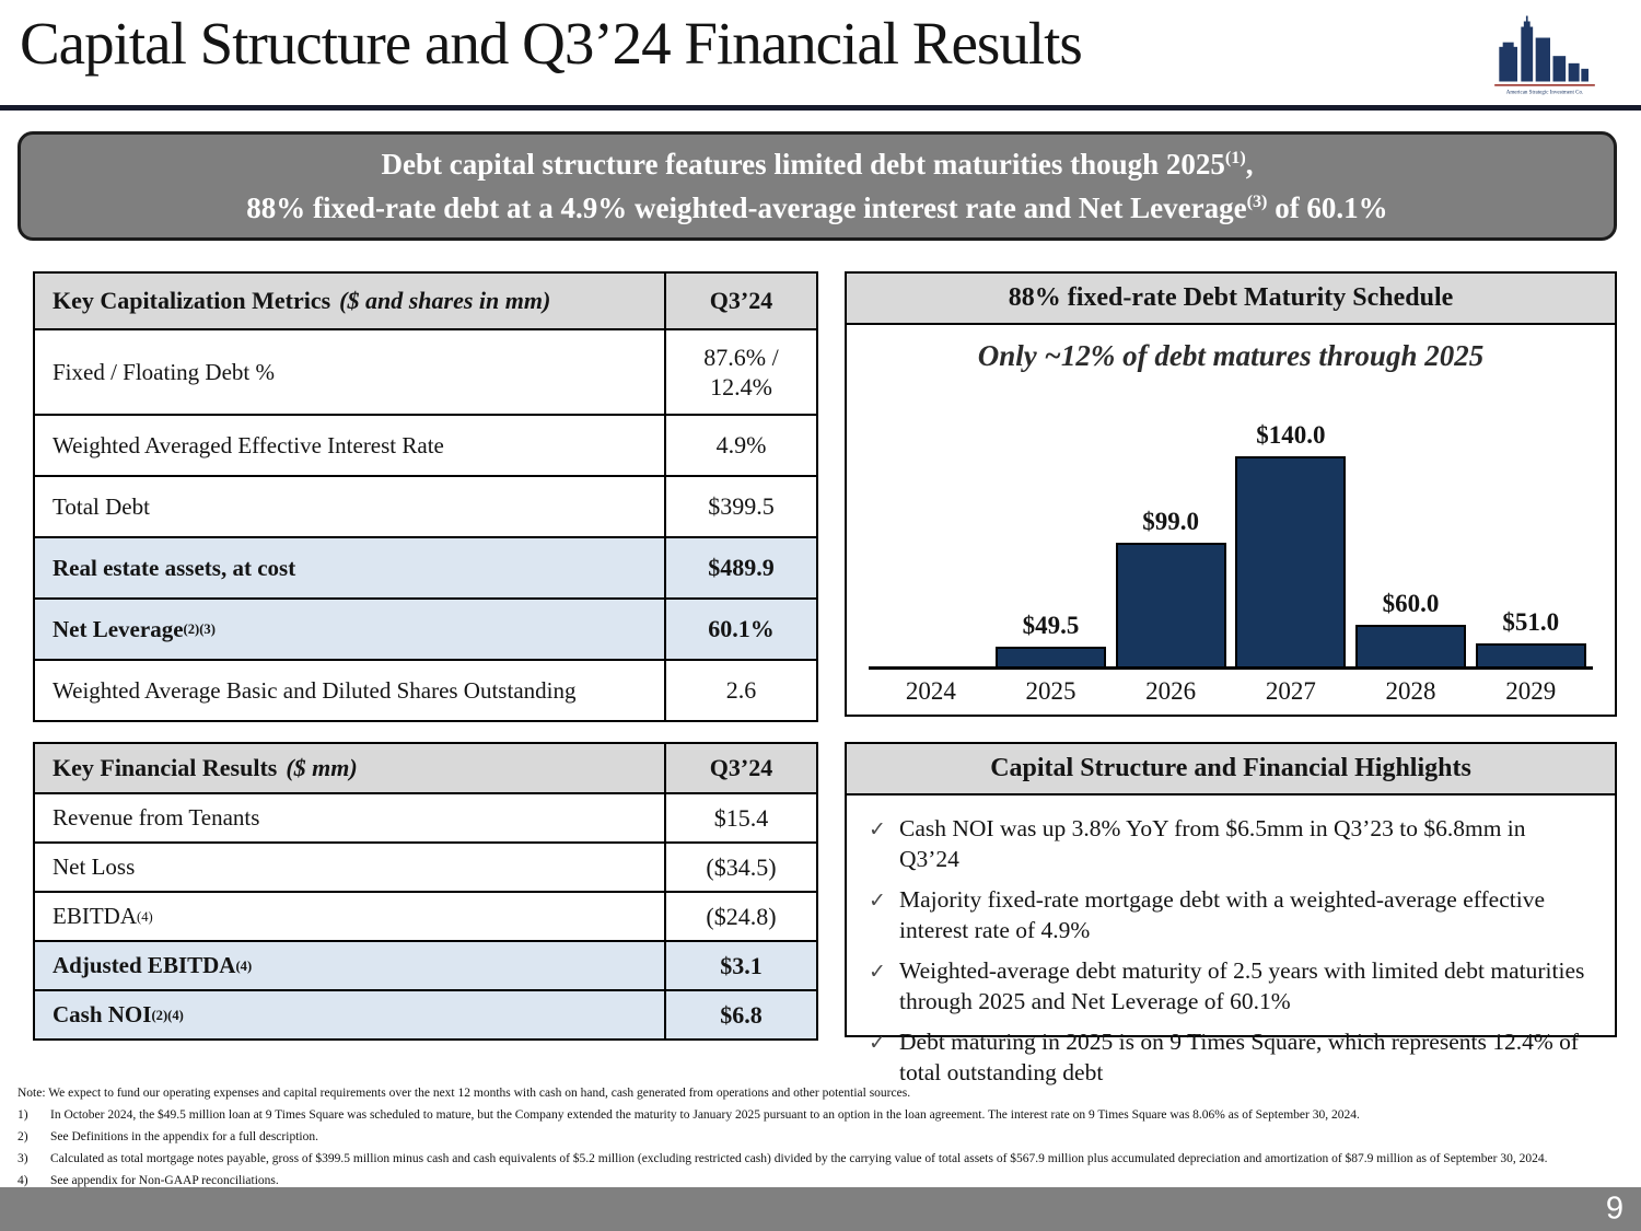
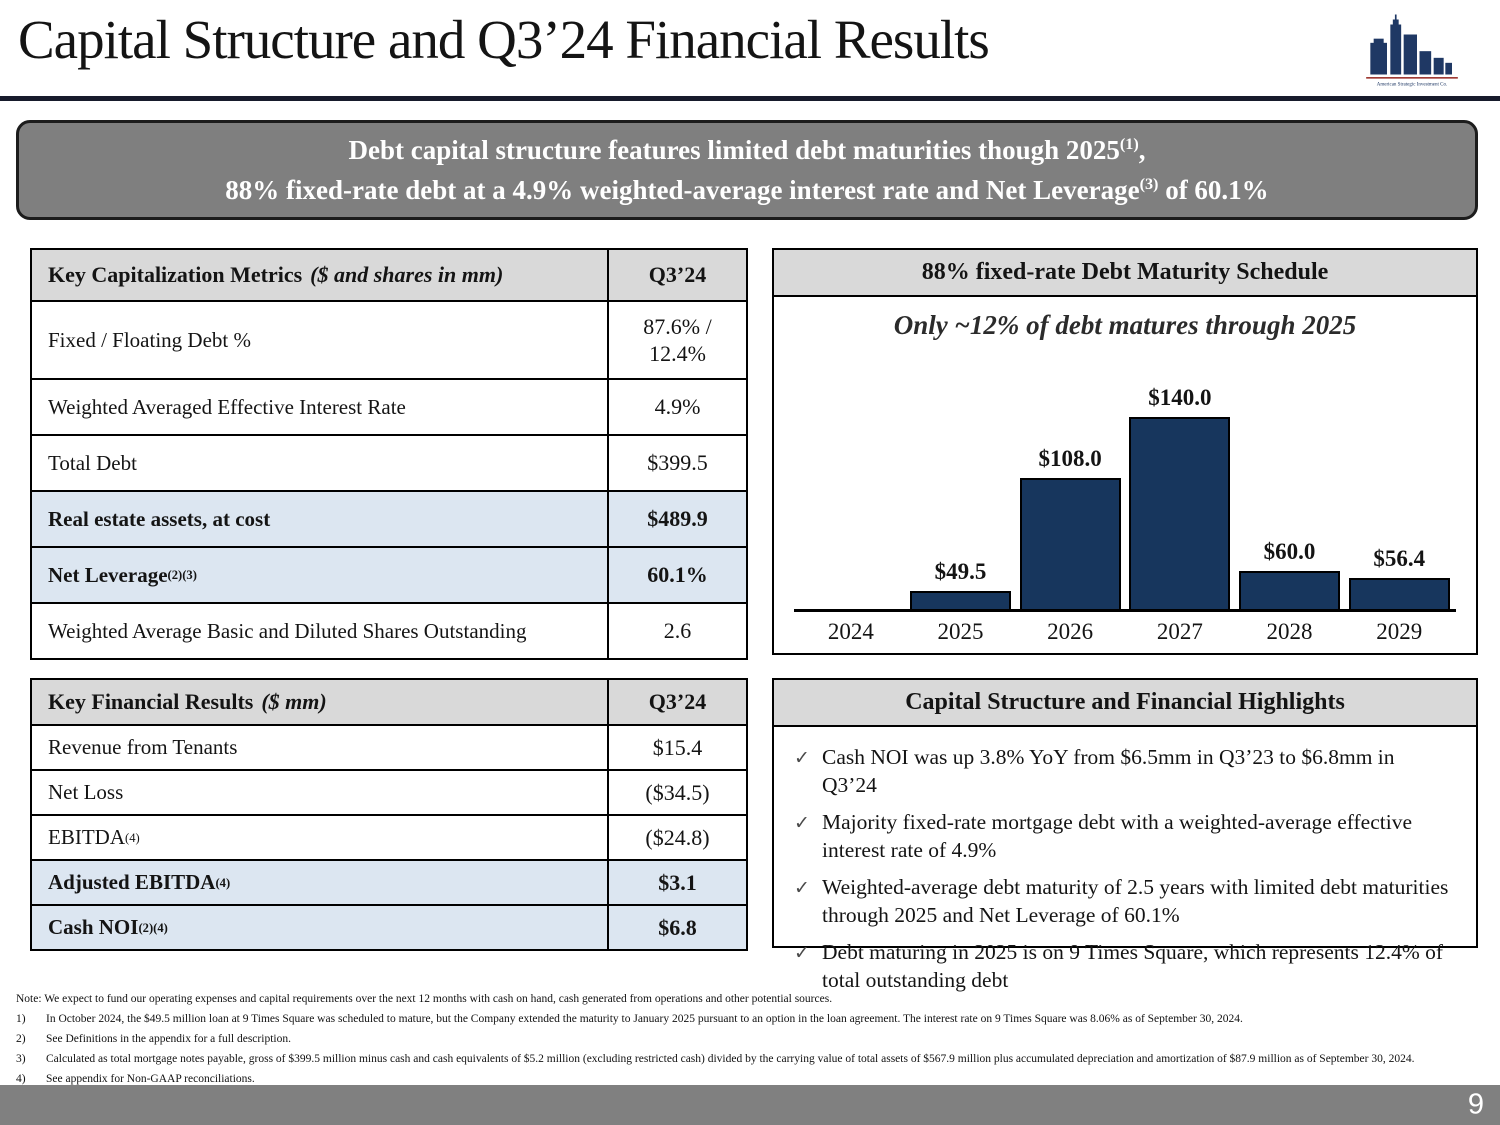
2026: $99.0 -> $108.0
2029: $51.0 -> $56.4
